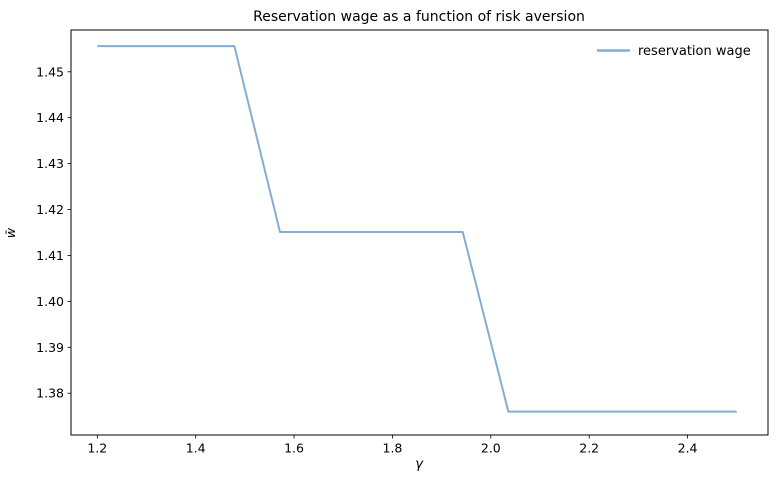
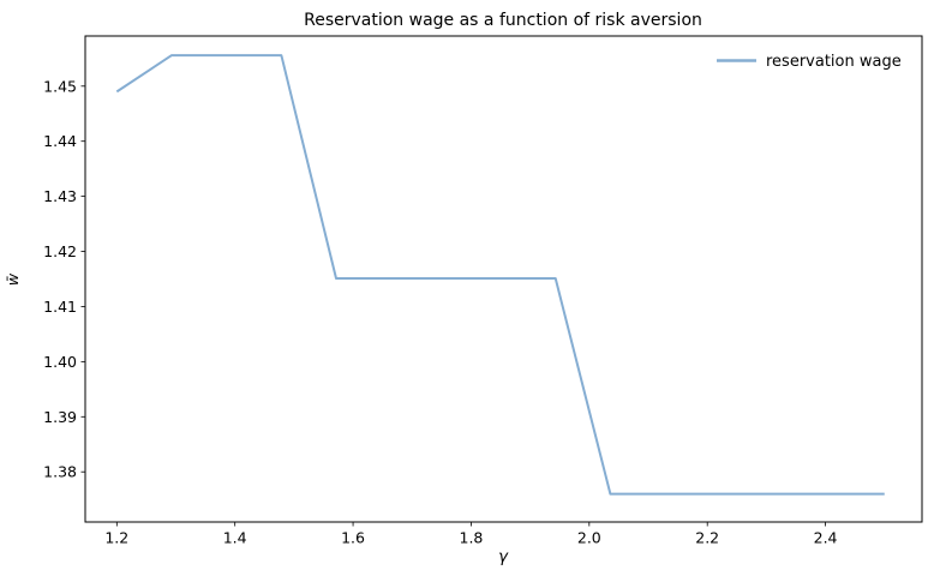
1.2: 1.456 -> 1.449
